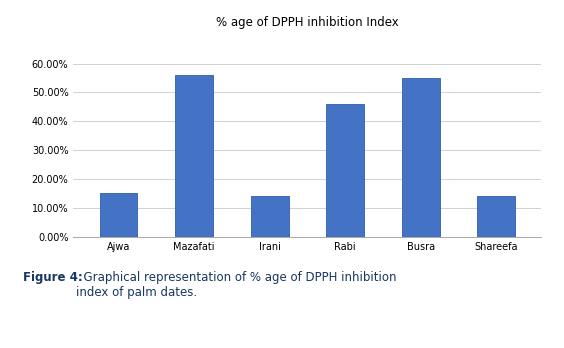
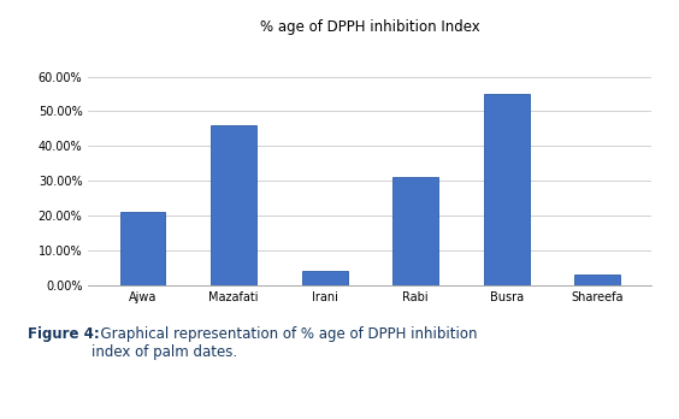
Ajwa: 15% -> 21%
Mazafati: 56% -> 46%
Irani: 14% -> 4%
Rabi: 46% -> 31%
Shareefa: 14% -> 3%
